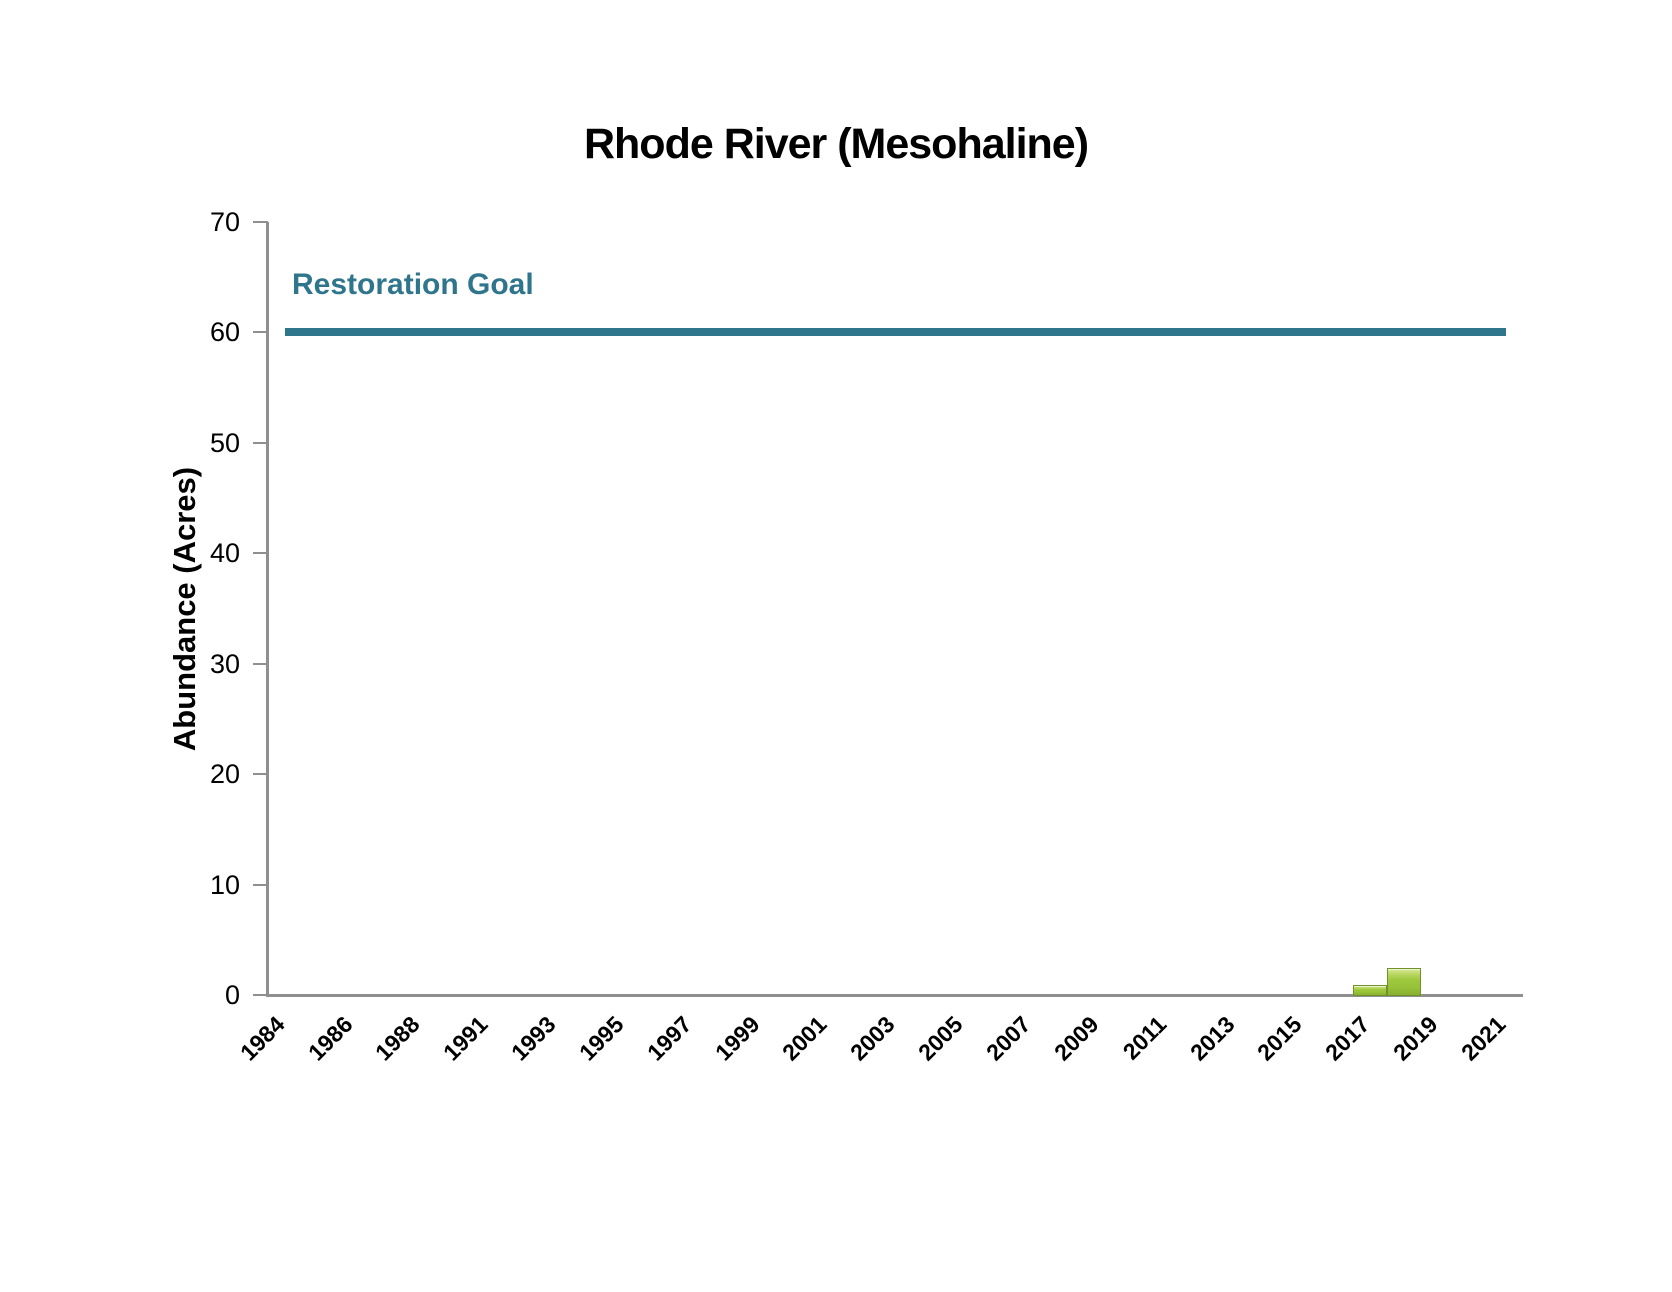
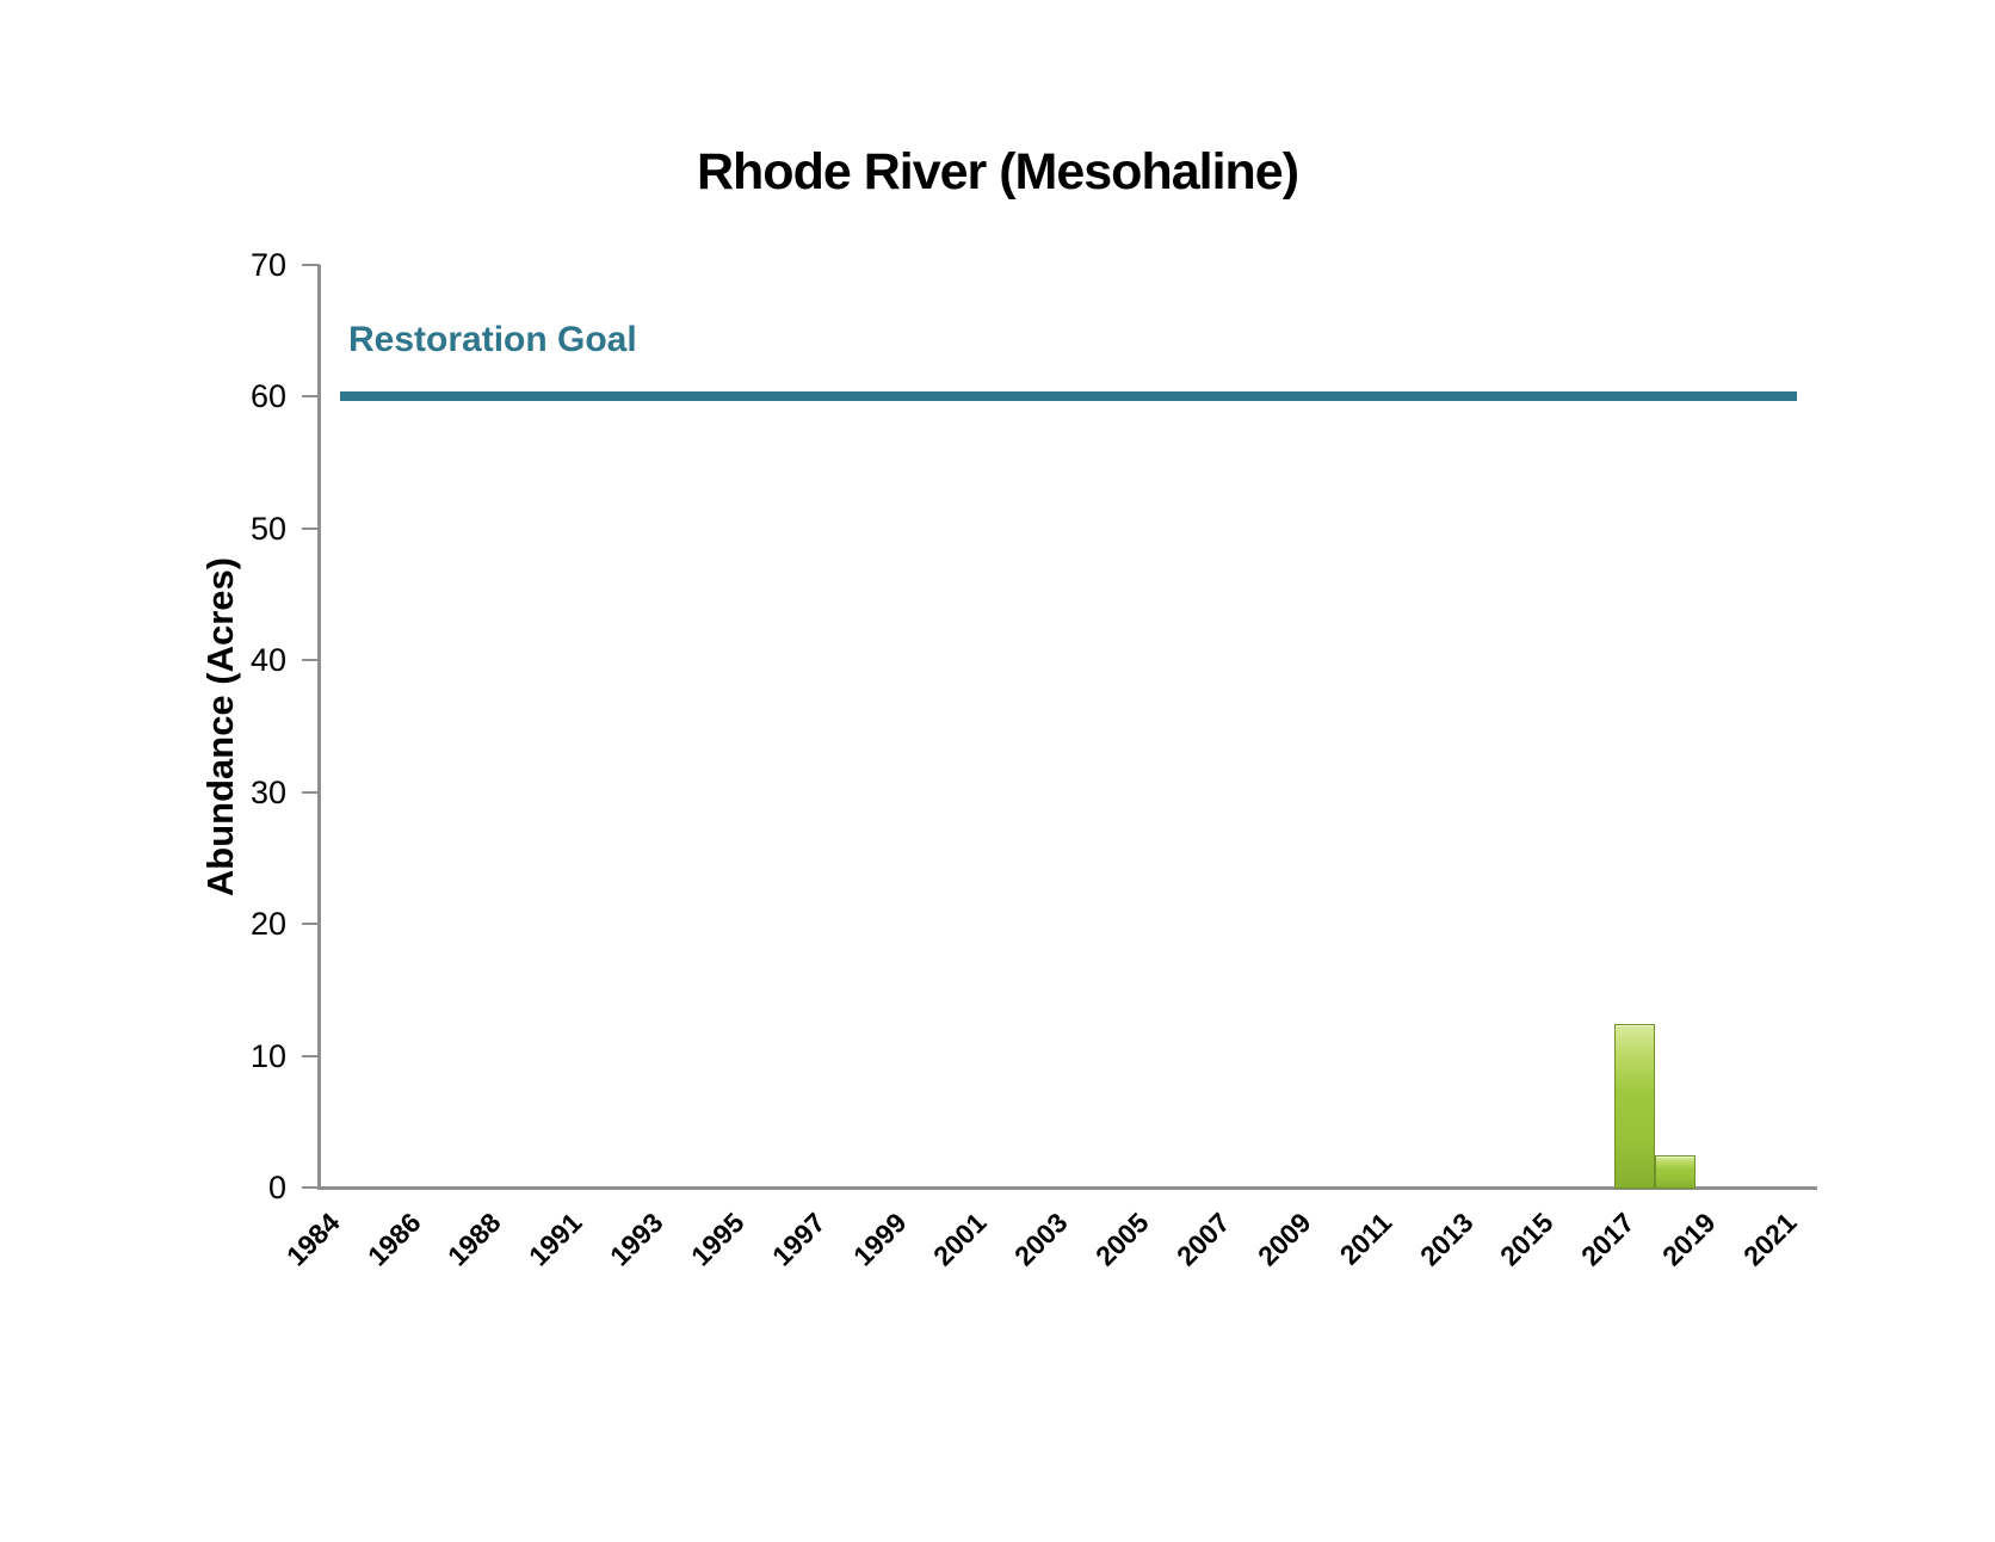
2017: 1.0 -> 12.5
